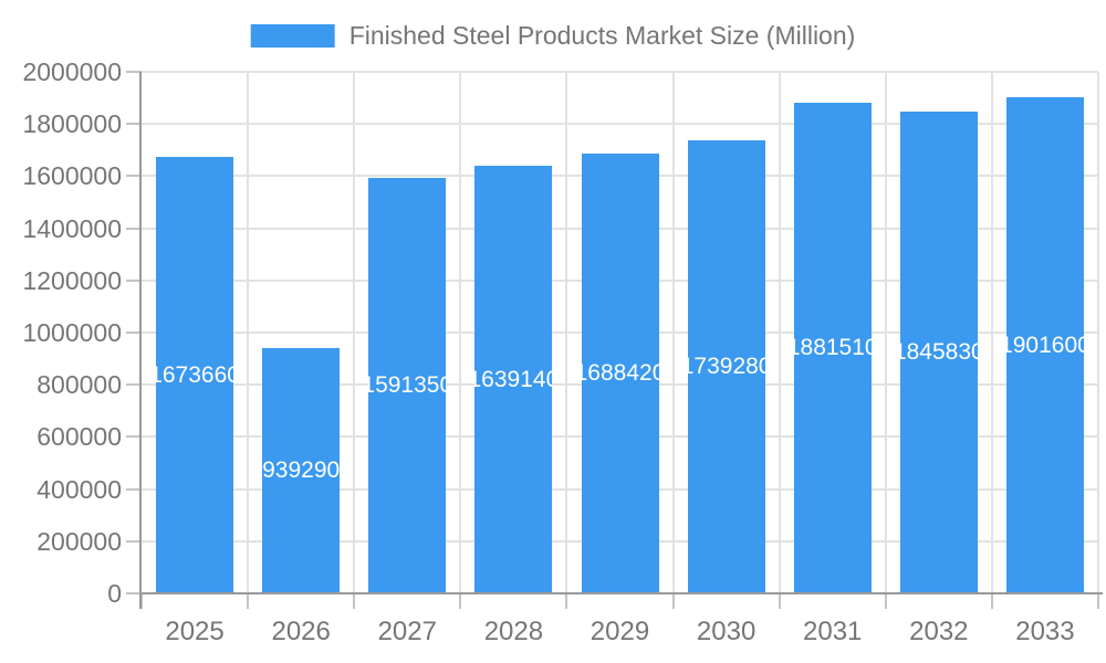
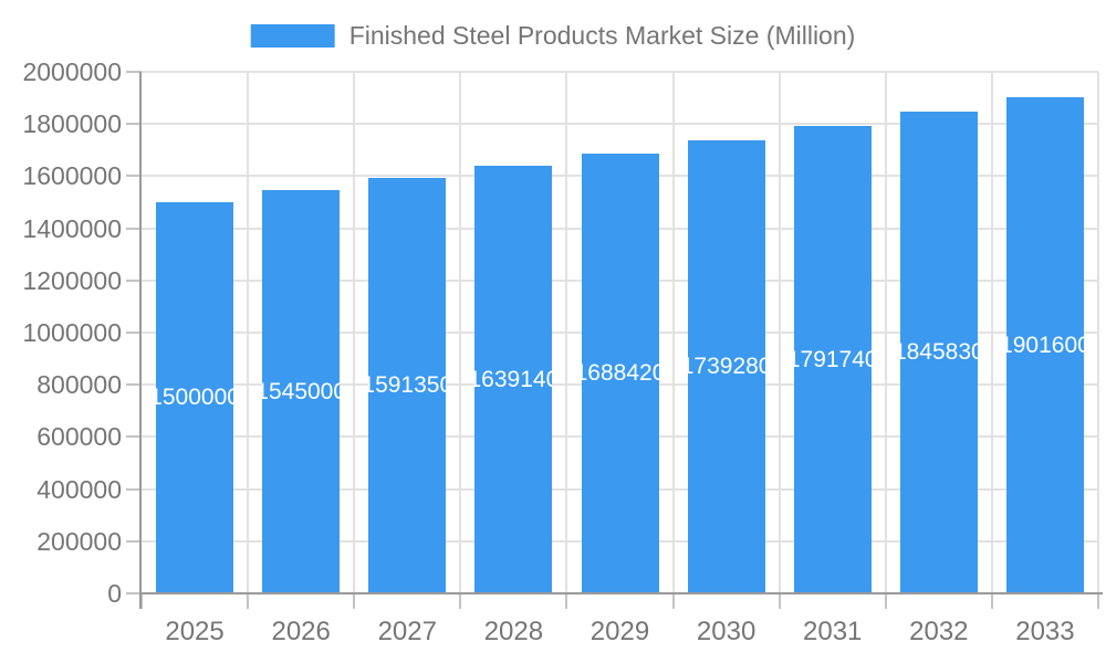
2025: 1673660 -> 1500000
2026: 939290 -> 1545000
2031: 1881510 -> 1791740
